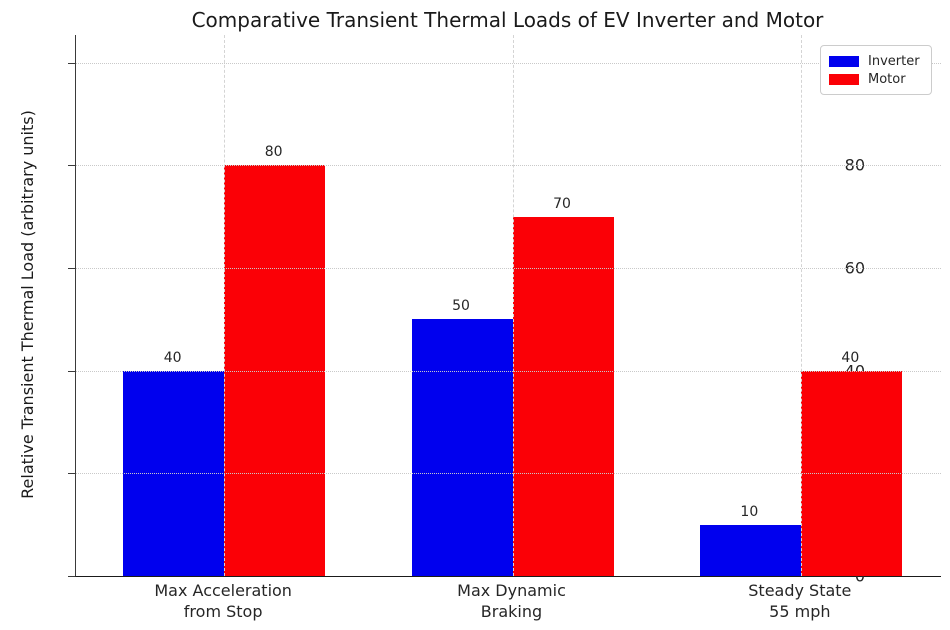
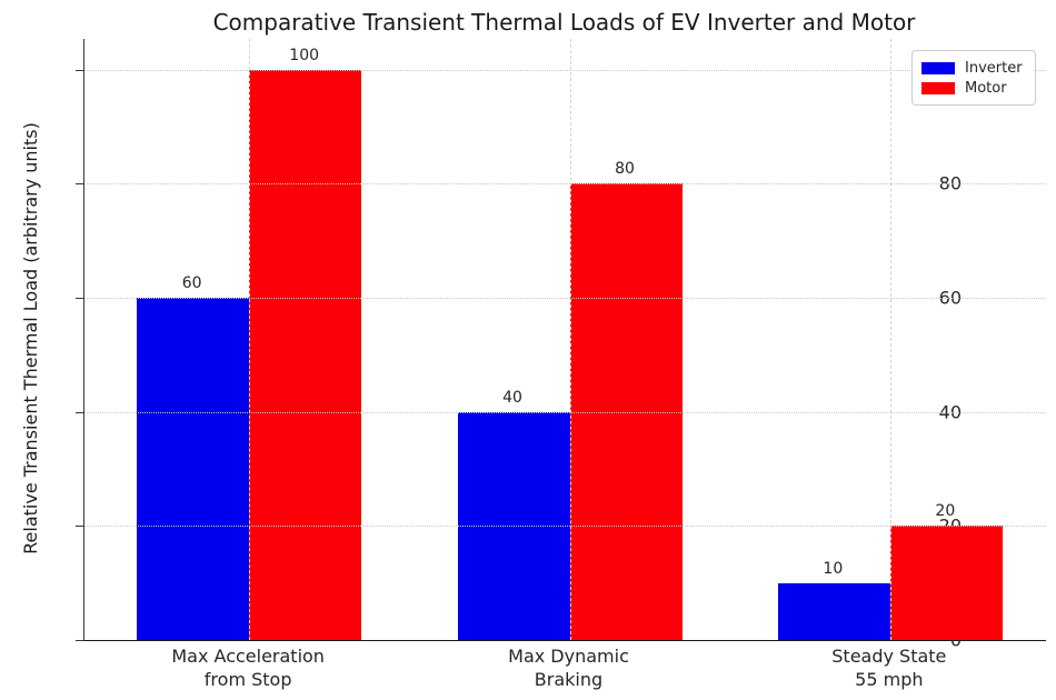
Inverter/Max Acceleration from Stop: 40 -> 60
Motor/Max Acceleration from Stop: 80 -> 100
Inverter/Max Dynamic Braking: 50 -> 40
Motor/Max Dynamic Braking: 70 -> 80
Motor/Steady State 55 mph: 40 -> 20
